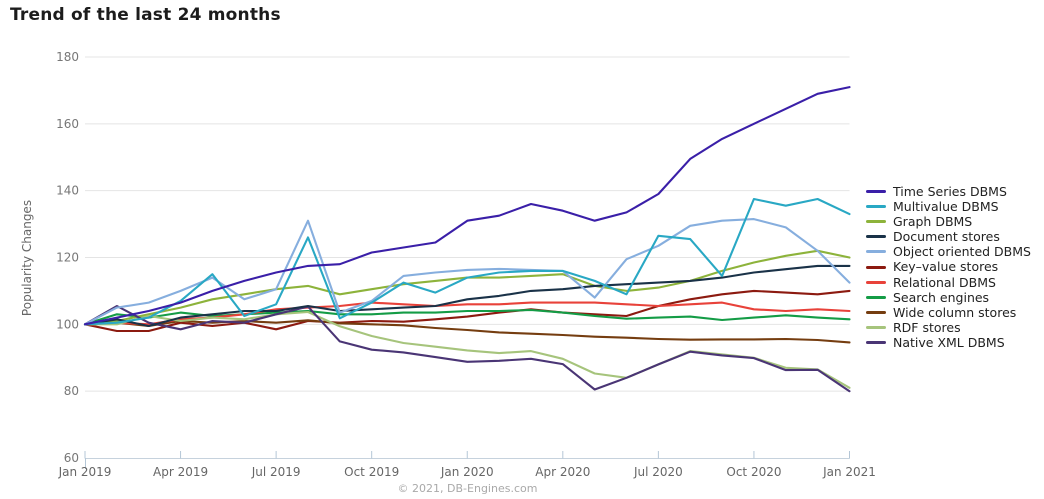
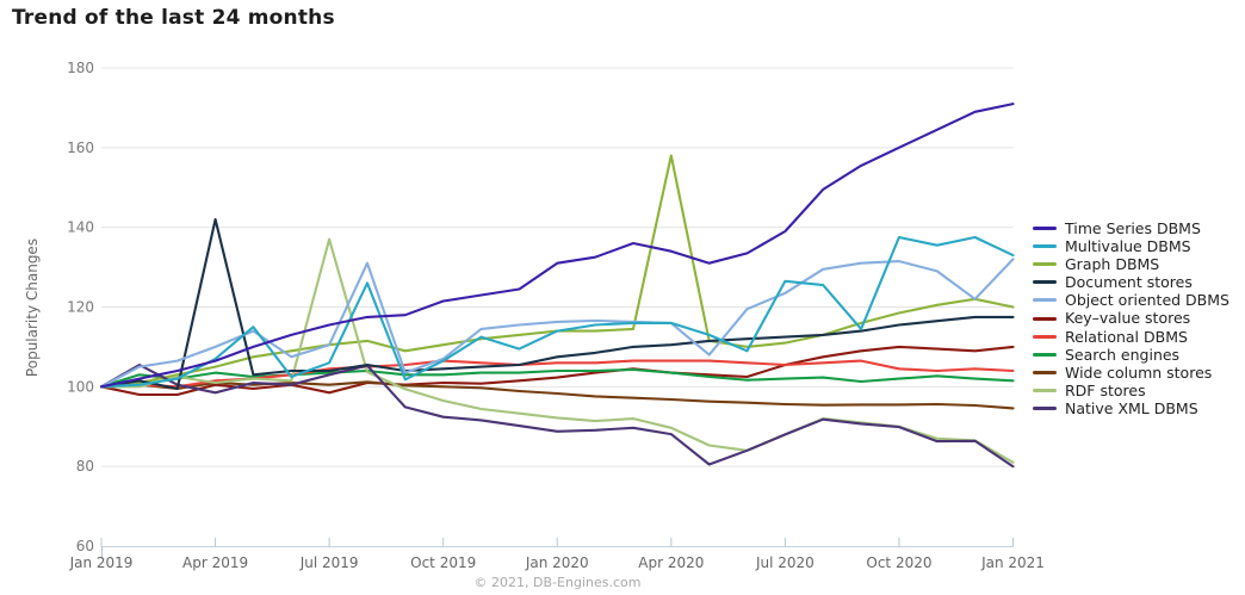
Document stores/Apr 2019: 102 -> 142
RDF stores/Jul 2019: 103 -> 137
Graph DBMS/Apr 2020: 115 -> 158
Object oriented DBMS/Jan 2021: 112 -> 132
